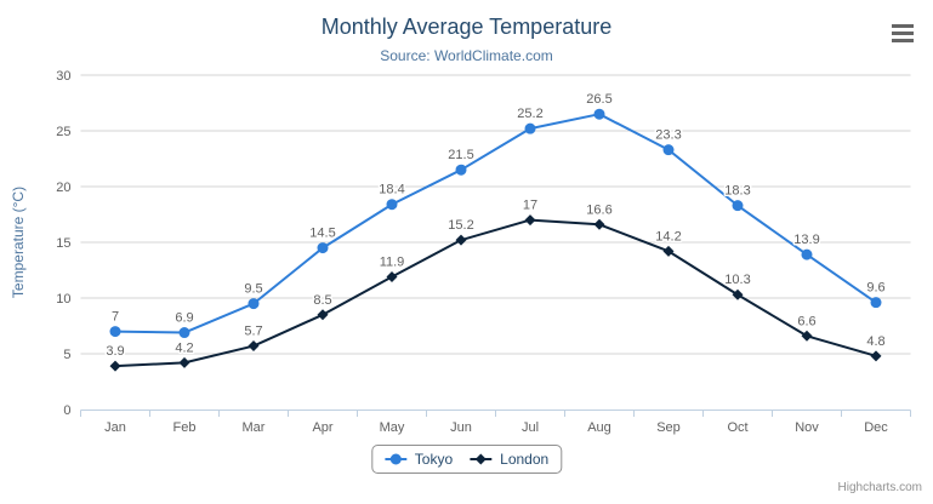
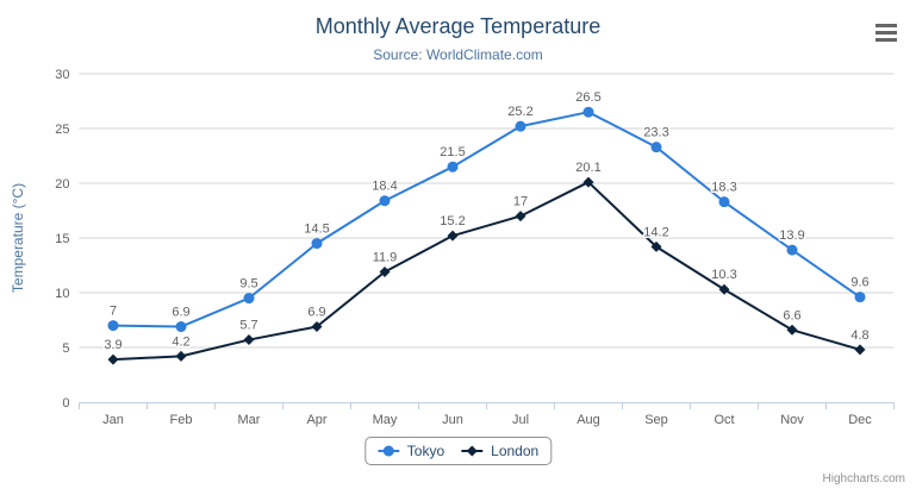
London/Apr: 8.5 -> 6.9
London/Aug: 16.6 -> 20.1
